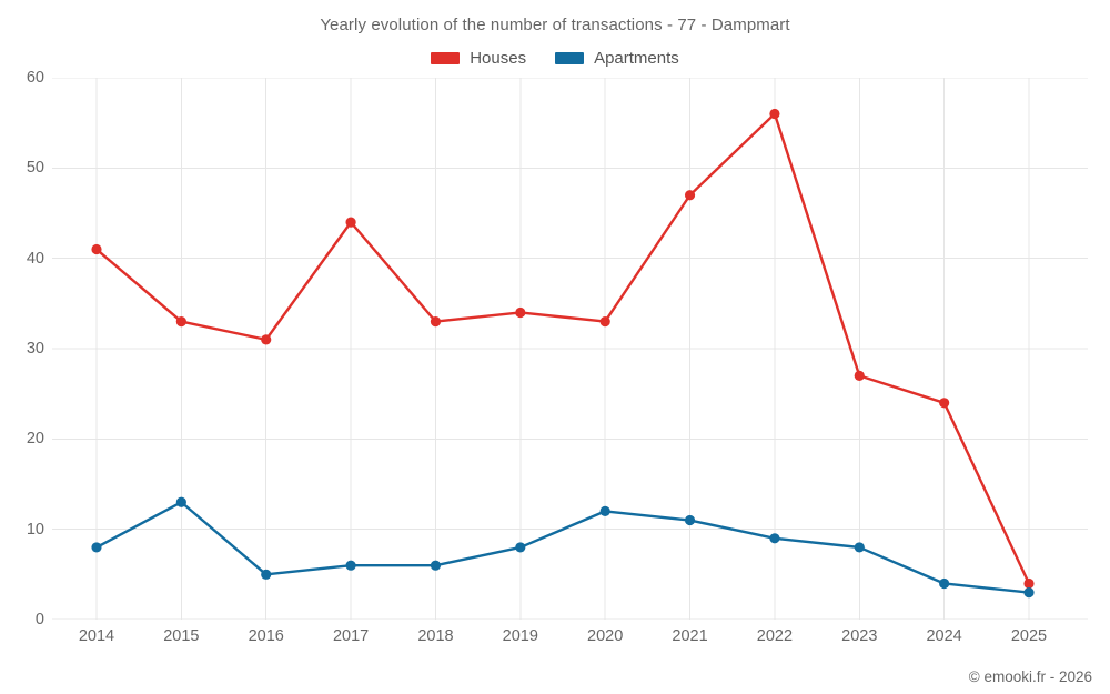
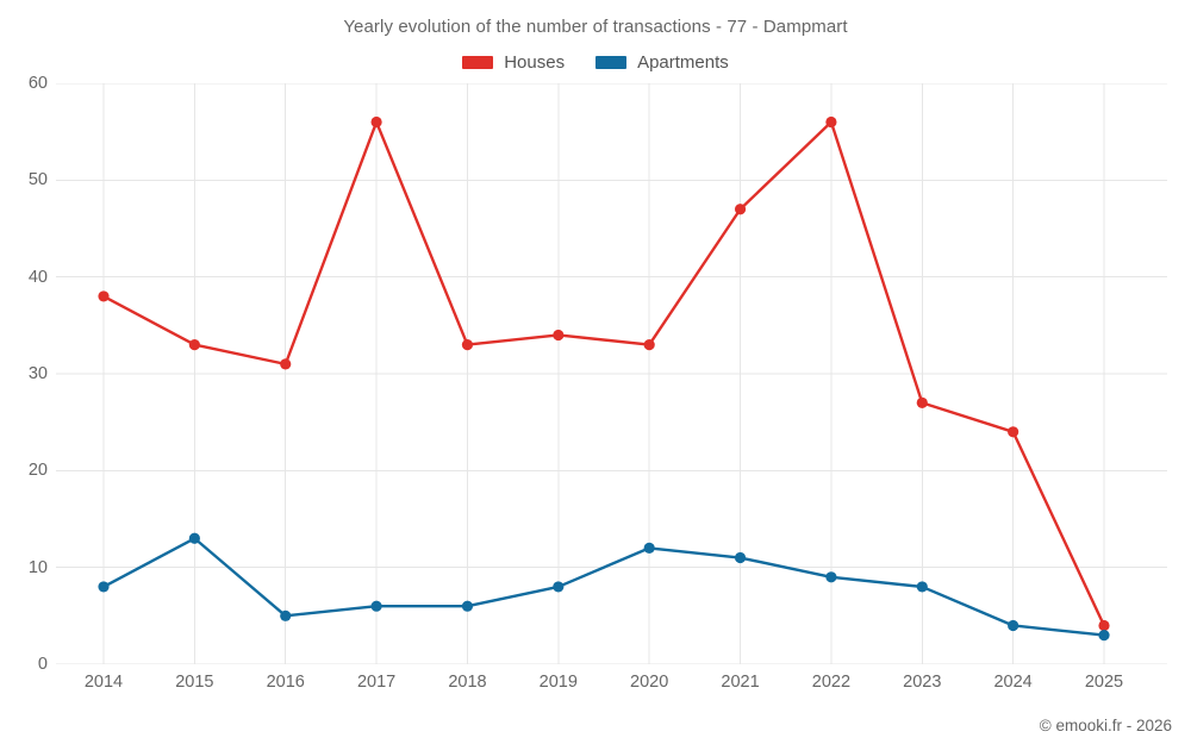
Houses/2014: 41 -> 38
Houses/2017: 44 -> 56
